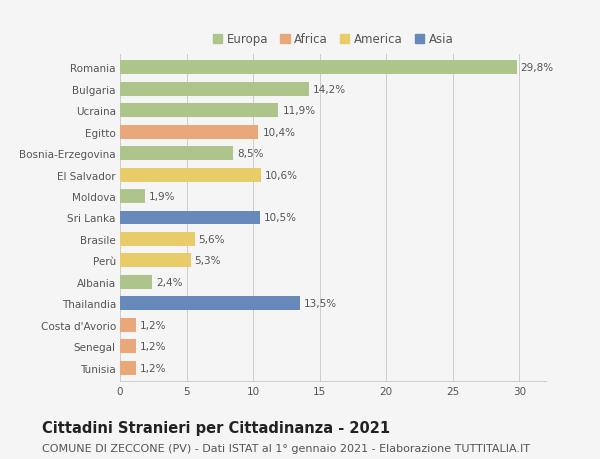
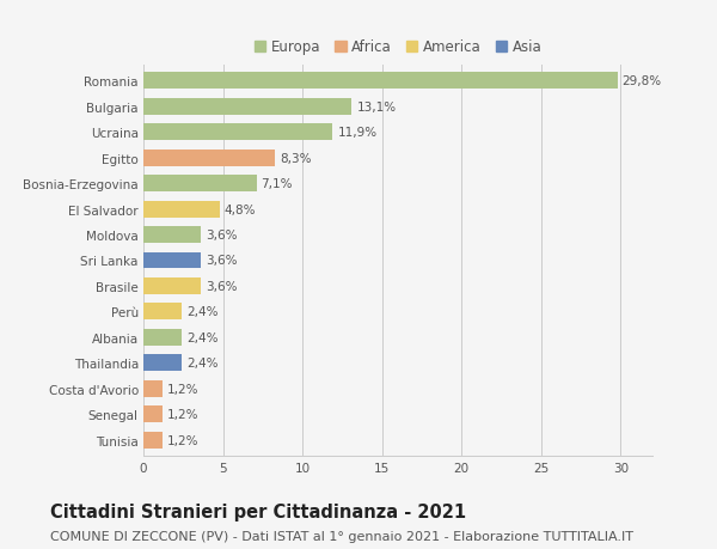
Bulgaria: 14,2% -> 13,1%
Egitto: 10,4% -> 8,3%
Bosnia-Erzegovina: 8,5% -> 7,1%
El Salvador: 10,6% -> 4,8%
Moldova: 1,9% -> 3,6%
Sri Lanka: 10,5% -> 3,6%
Brasile: 5,6% -> 3,6%
Perù: 5,3% -> 2,4%
Thailandia: 13,5% -> 2,4%
